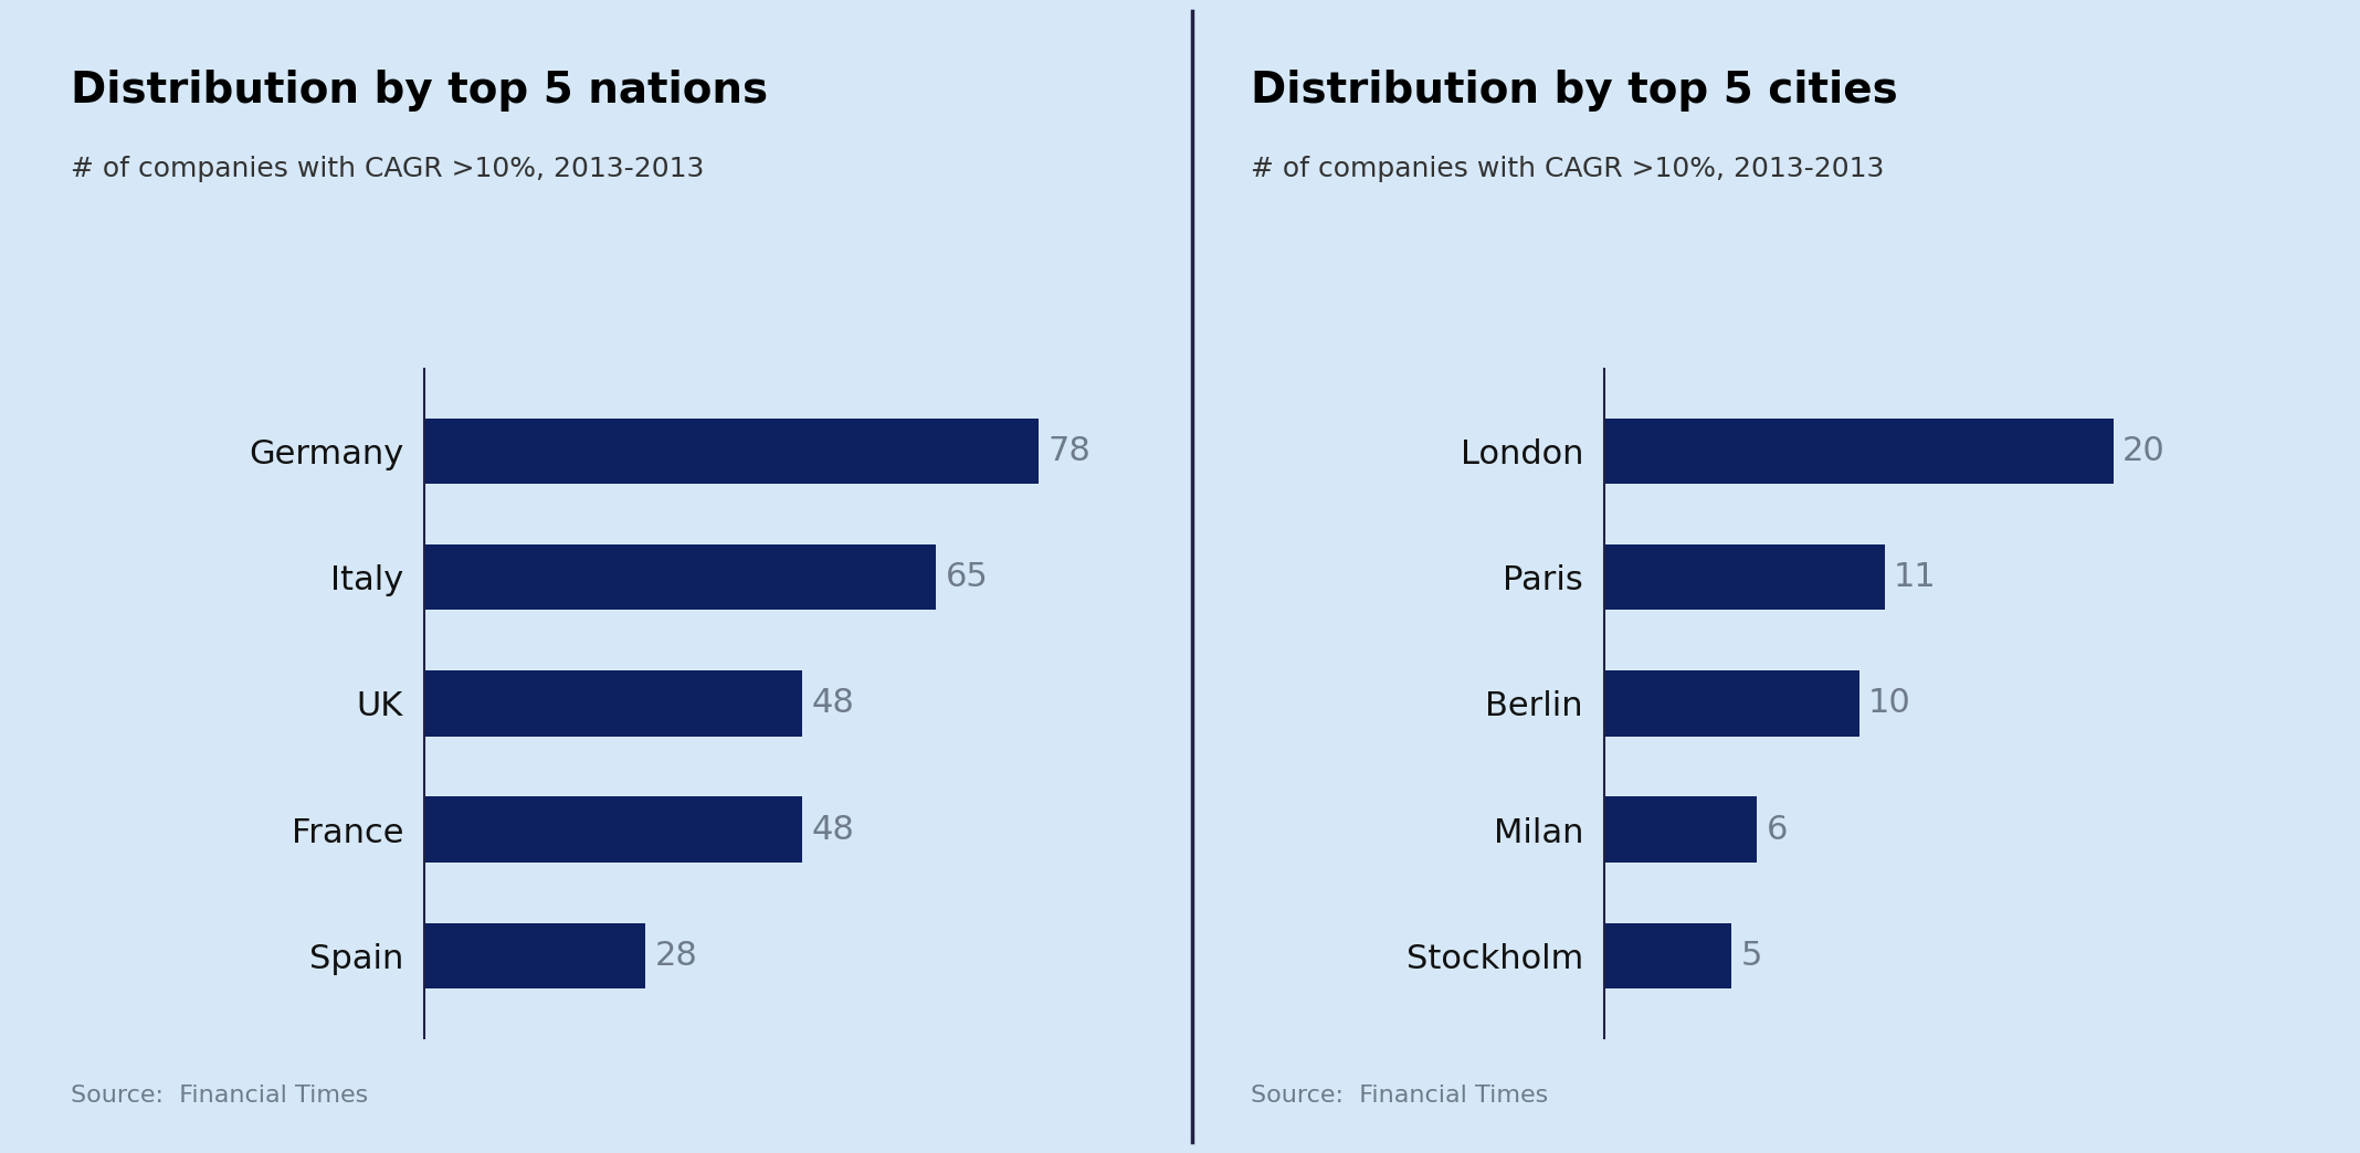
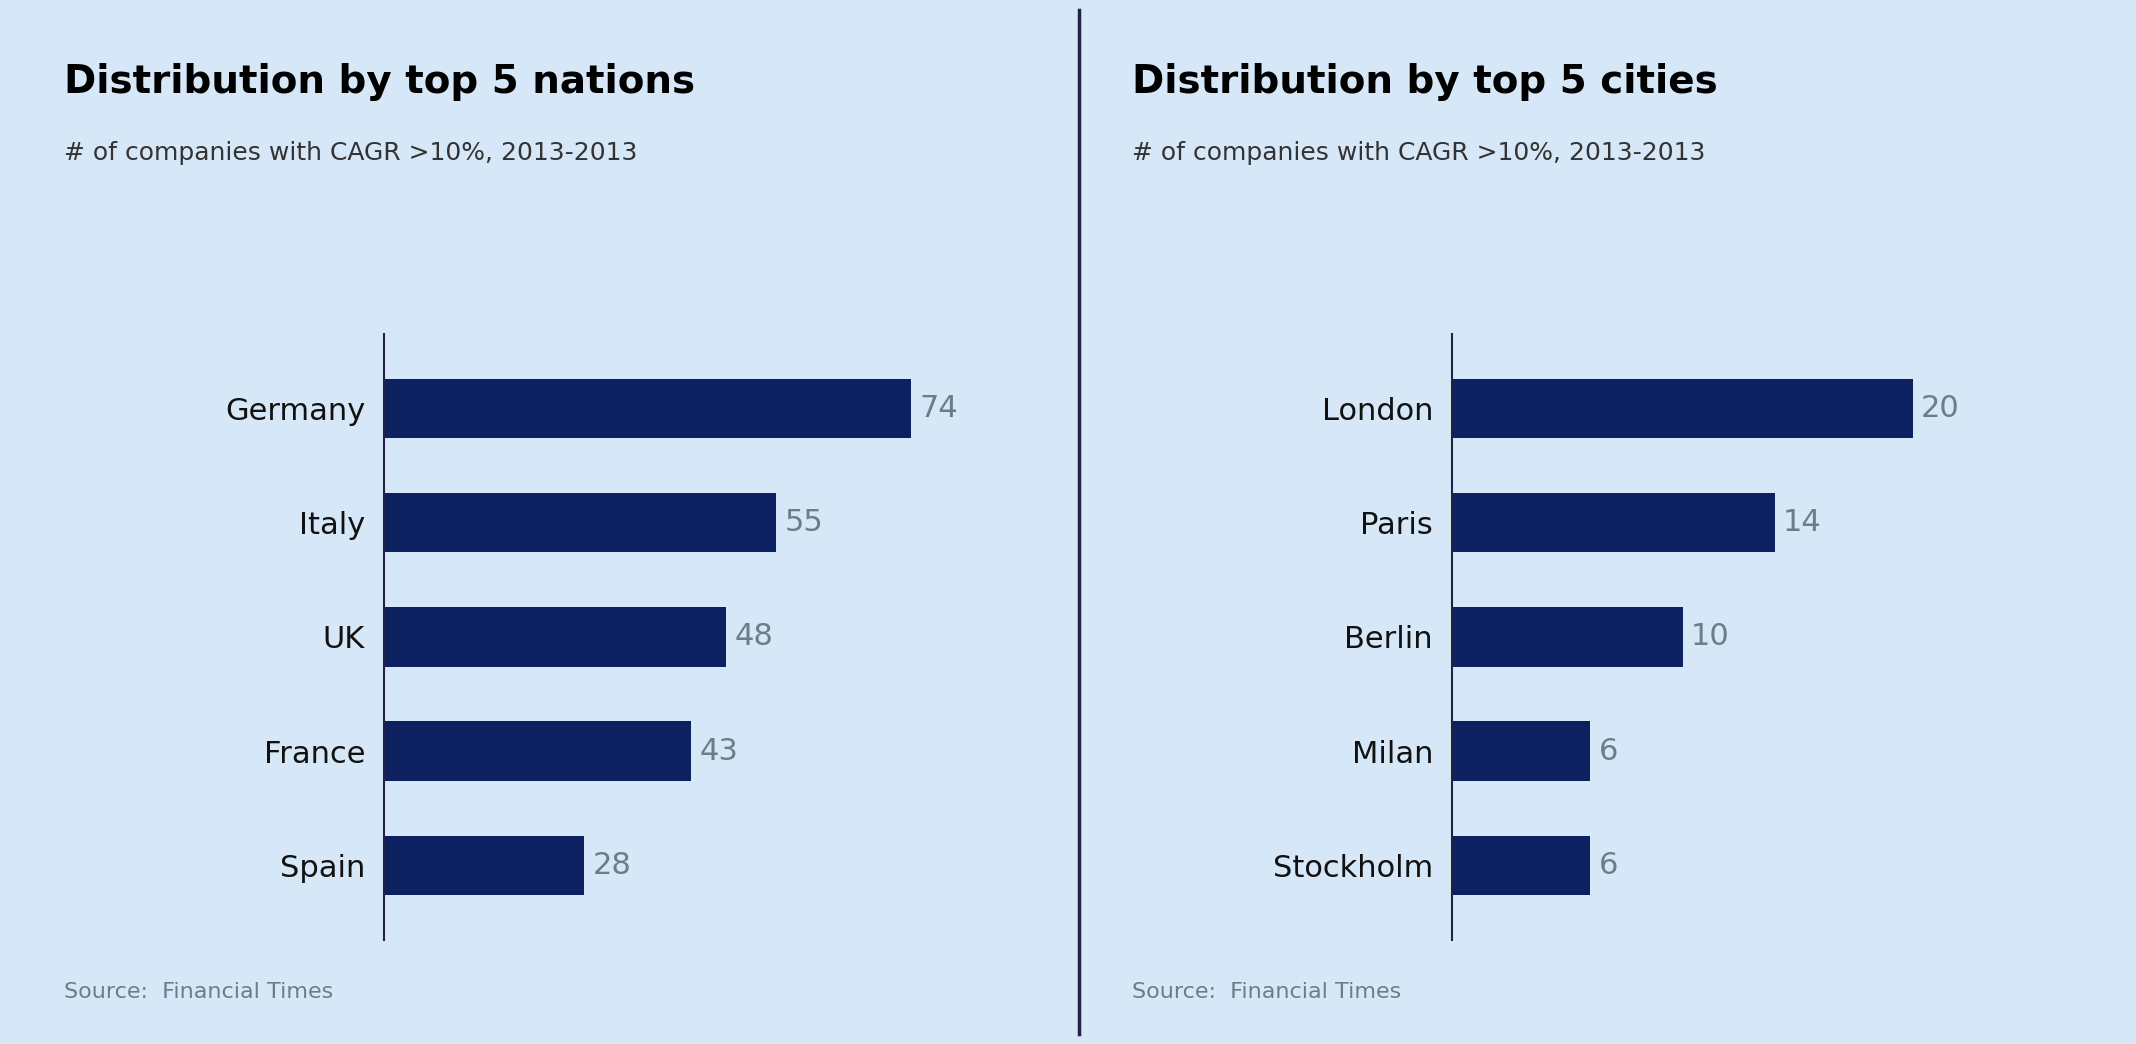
Germany: 78 -> 74
Italy: 65 -> 55
France: 48 -> 43
Paris: 11 -> 14
Stockholm: 5 -> 6
